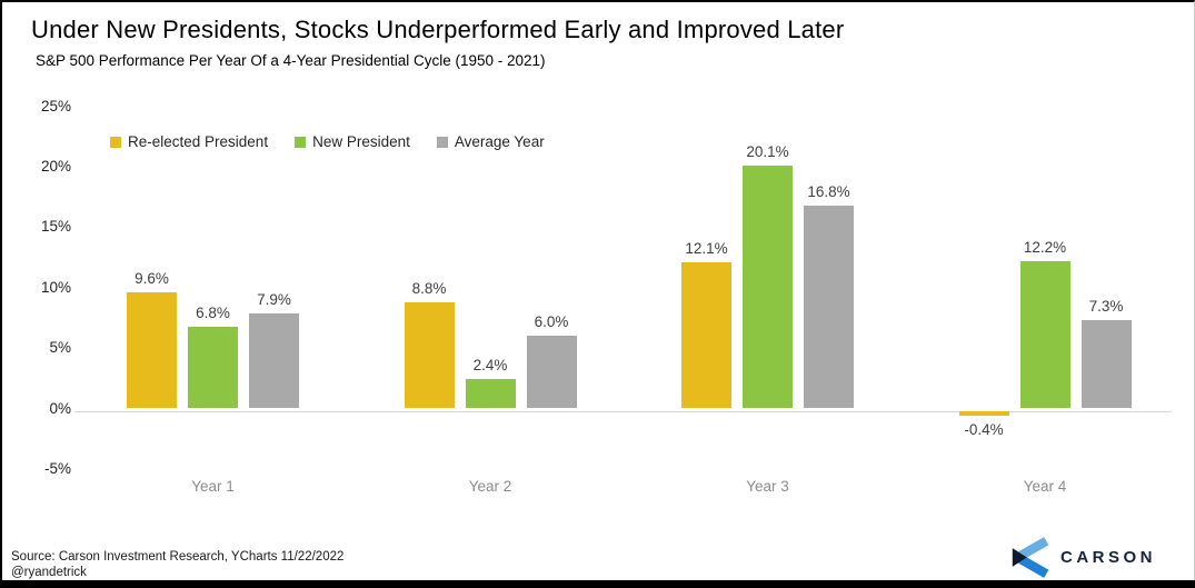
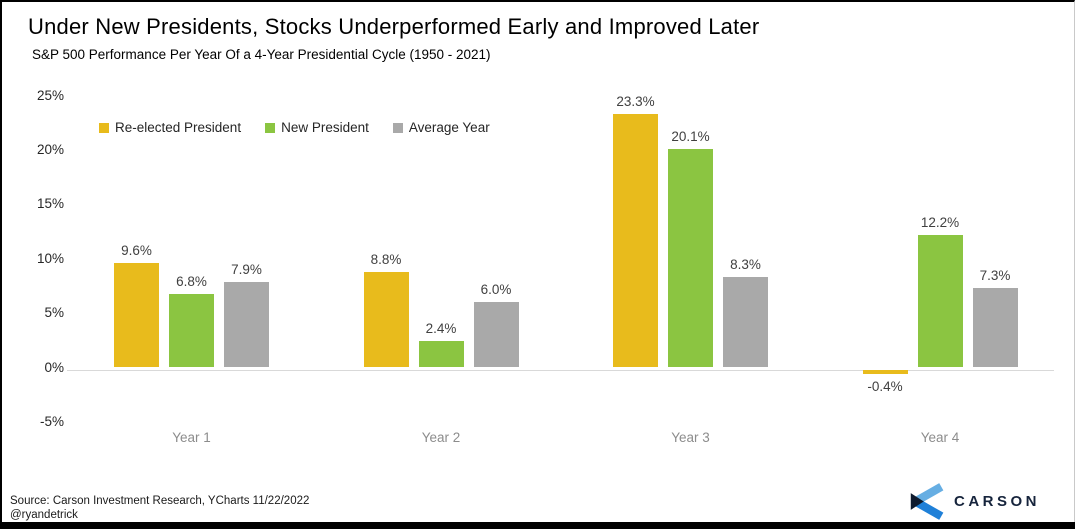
Re-elected President/Year 3: 12.1% -> 23.3%
Average Year/Year 3: 16.8% -> 8.3%
